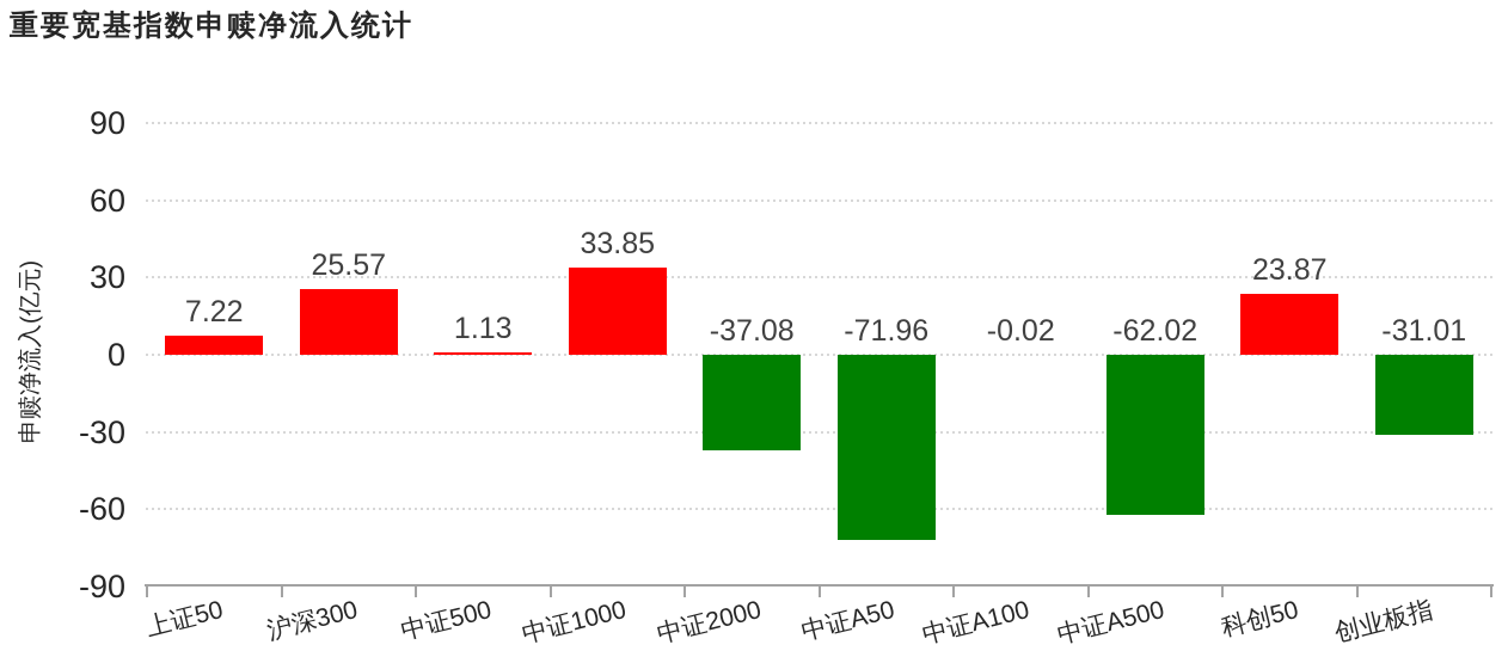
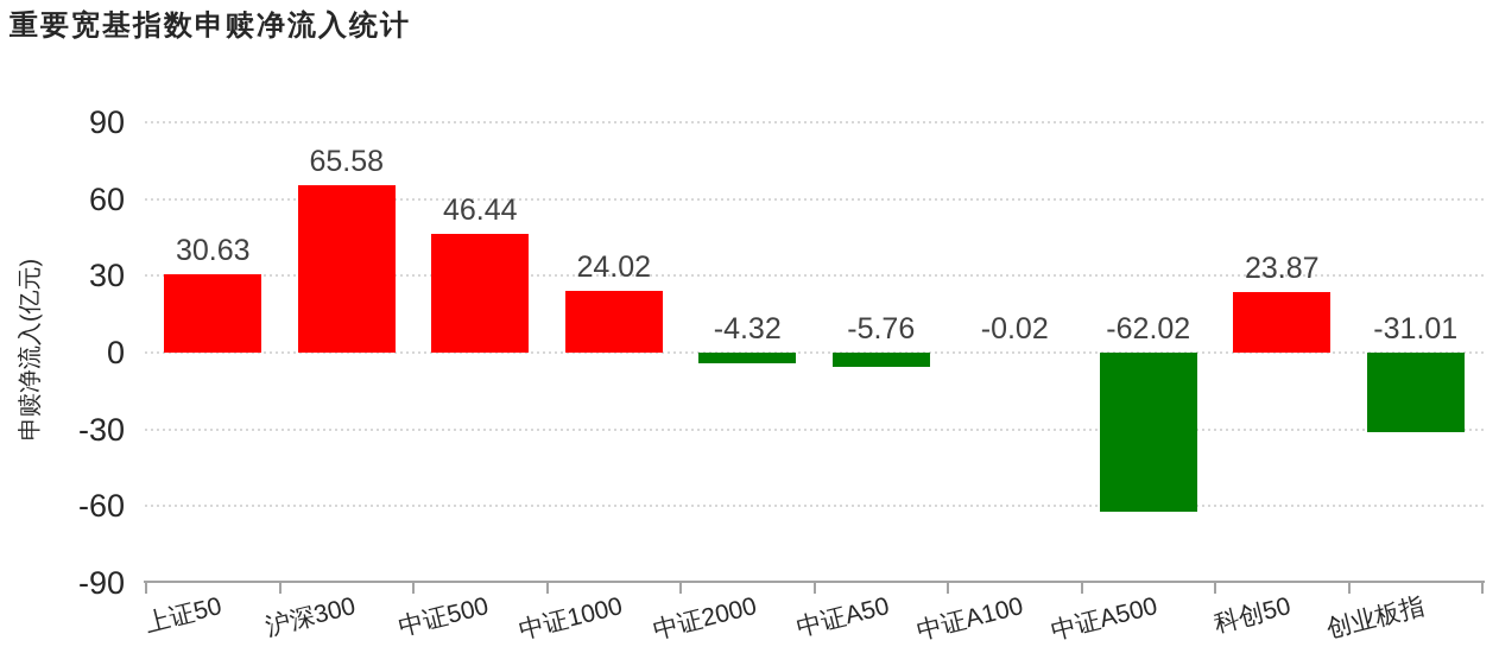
上证50: 7.22 -> 30.63
沪深300: 25.57 -> 65.58
中证500: 1.13 -> 46.44
中证1000: 33.85 -> 24.02
中证2000: -37.08 -> -4.32
中证A50: -71.96 -> -5.76
